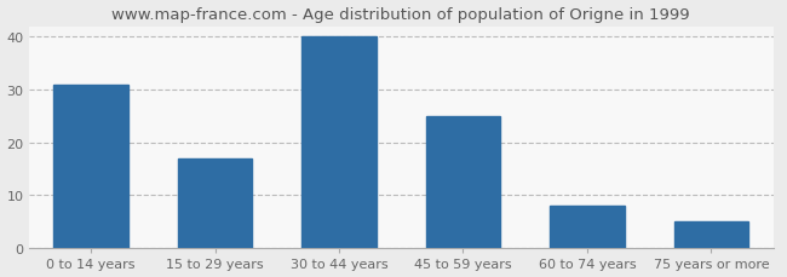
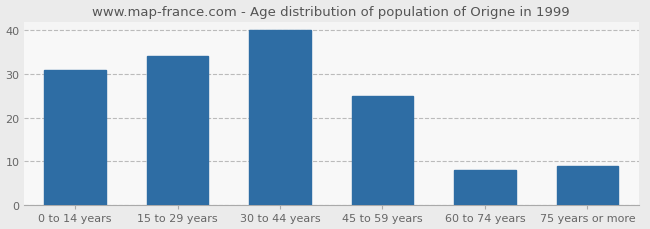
15 to 29 years: 17 -> 34
75 years or more: 5 -> 9
